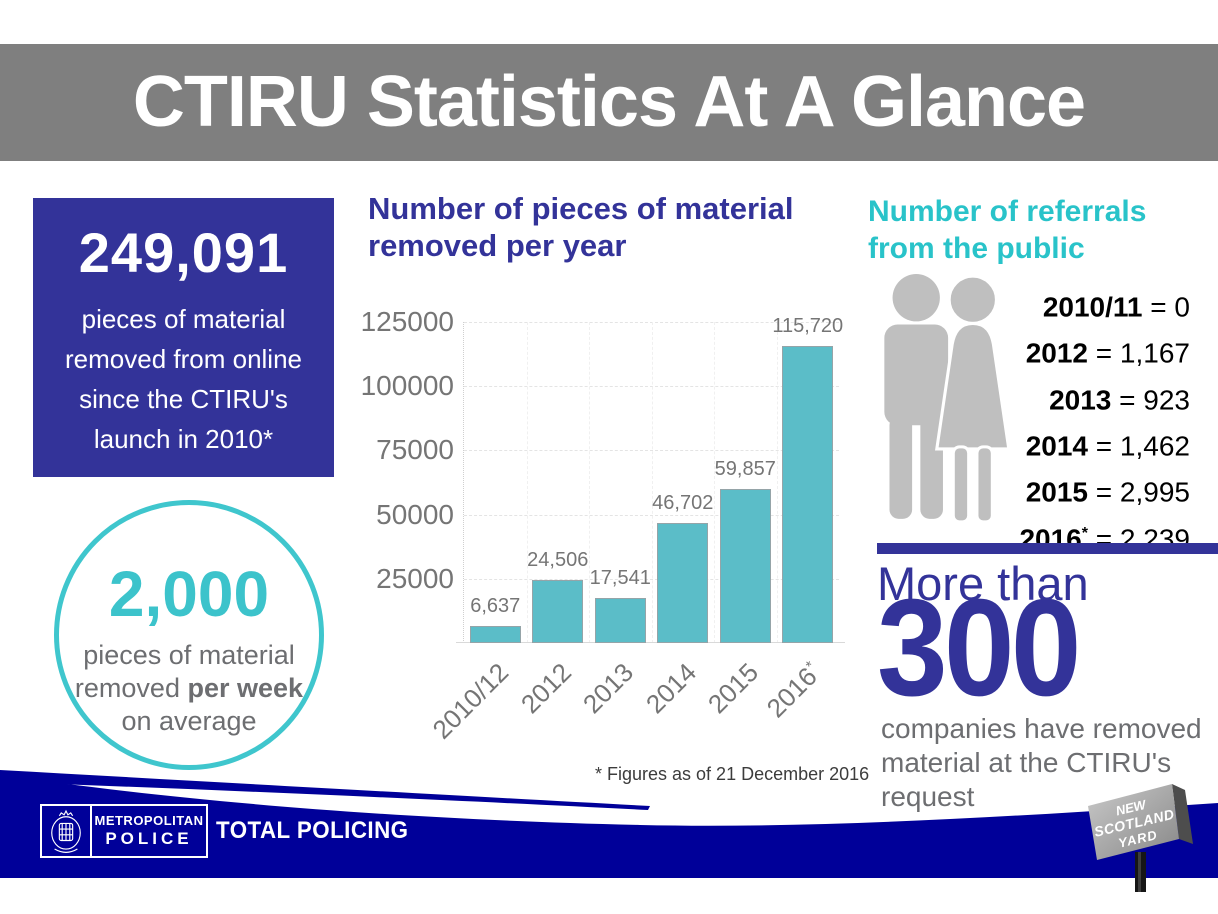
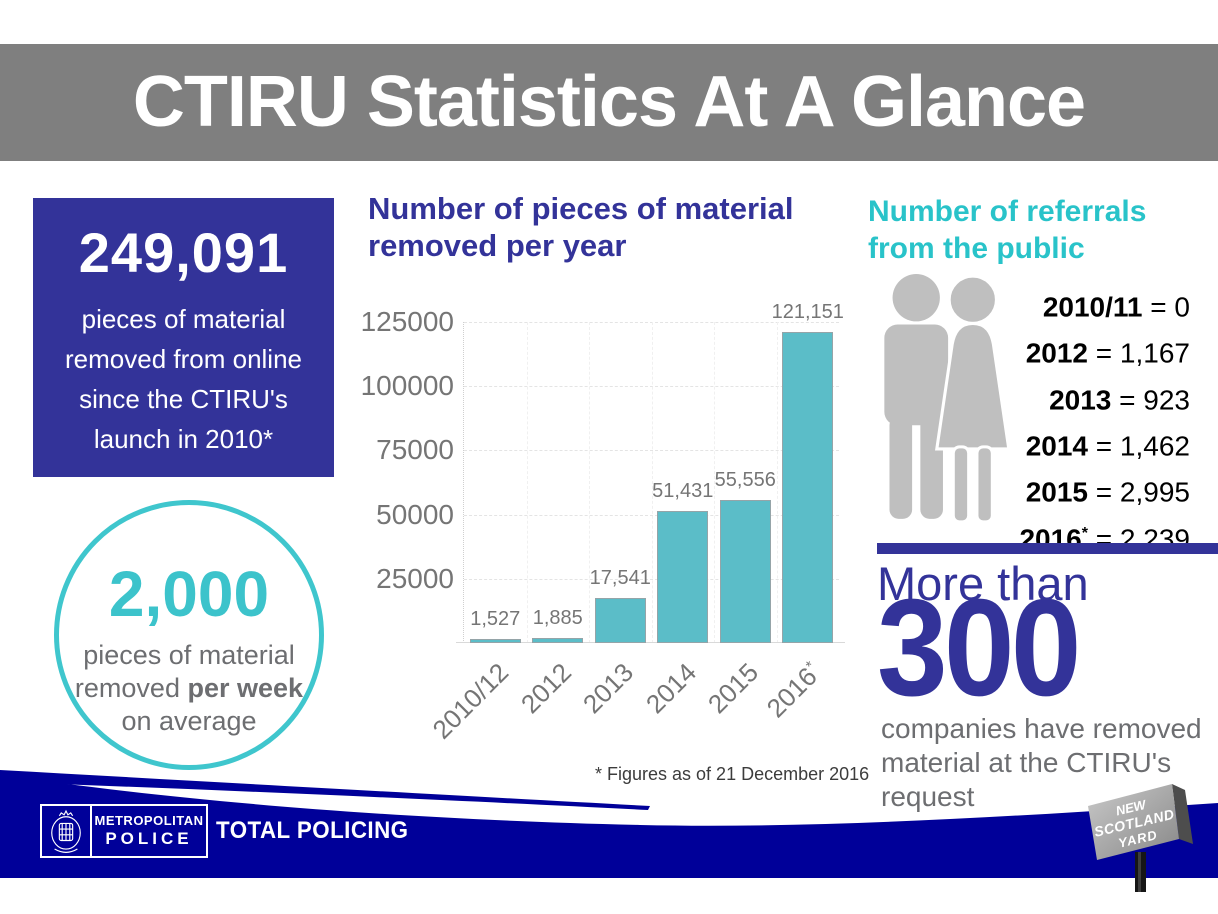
2010/12: 6,637 -> 1,527
2012: 24,506 -> 1,885
2014: 46,702 -> 51,431
2015: 59,857 -> 55,556
2016: 115,720 -> 121,151
